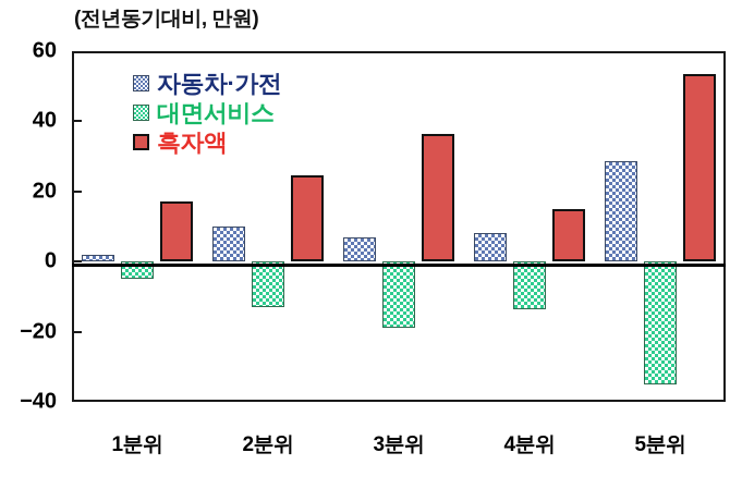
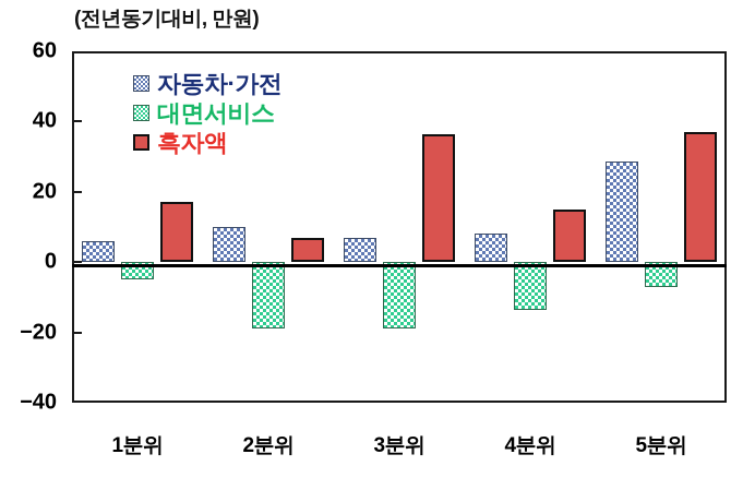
자동차·가전/1분위: 2 -> 6
대면서비스/2분위: -13 -> -19
흑자액/2분위: 24 -> 7
대면서비스/5분위: -35 -> -7
흑자액/5분위: 54 -> 37
